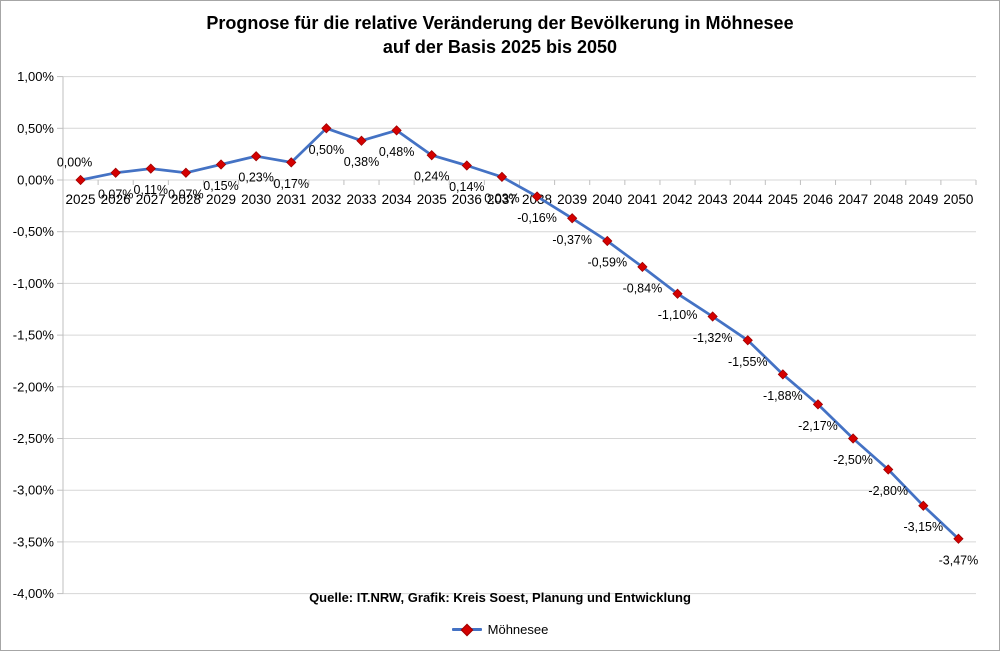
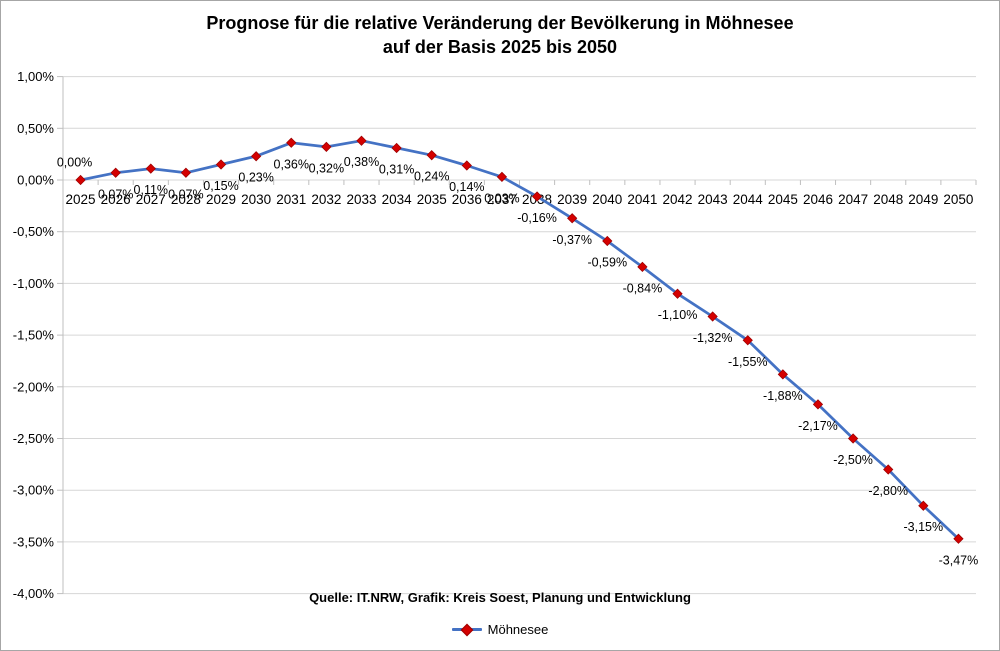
2031: 0,17% -> 0,36%
2032: 0,50% -> 0,32%
2034: 0,48% -> 0,31%
